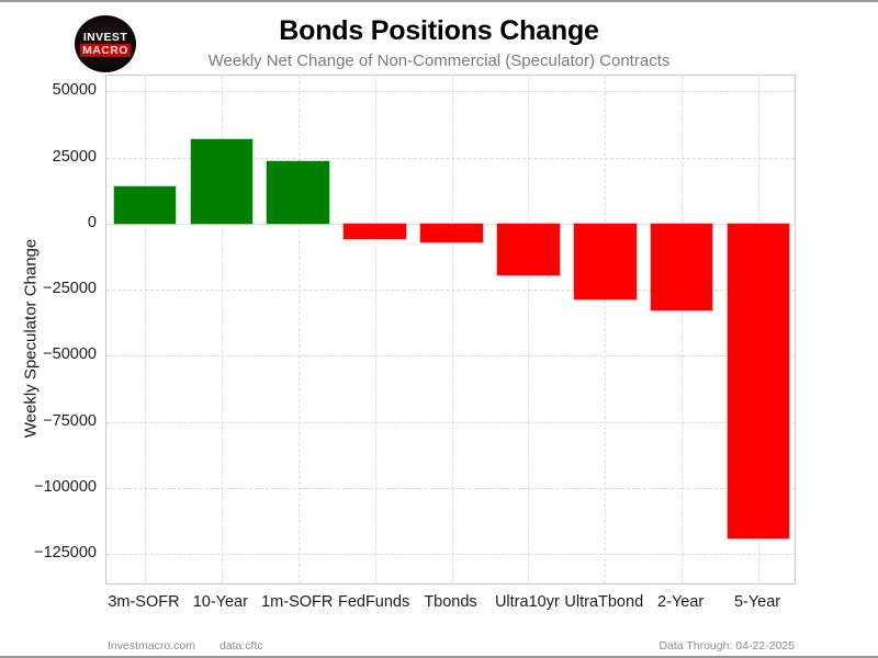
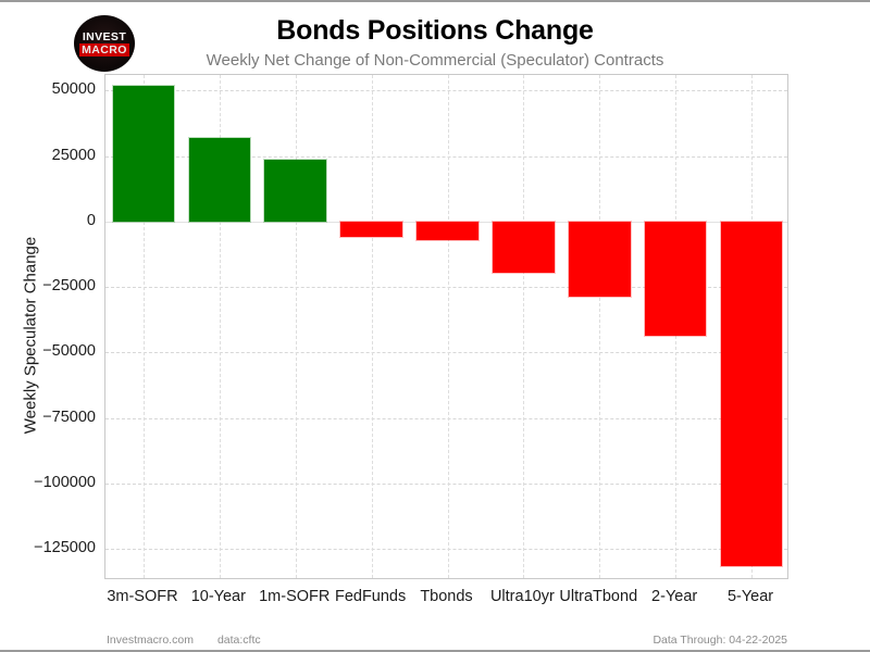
3m-SOFR: 14000 -> 52000
2-Year: -33000 -> -44000
5-Year: -119000 -> -132000
